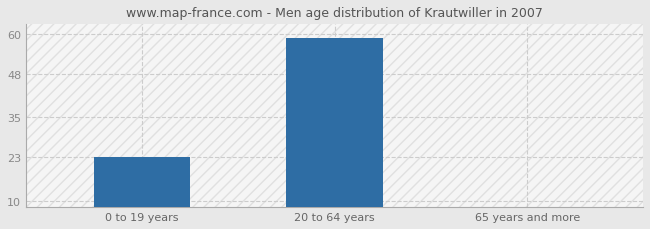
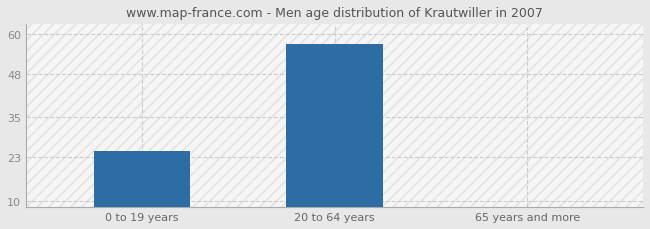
0 to 19 years: 23 -> 25
20 to 64 years: 59 -> 57
